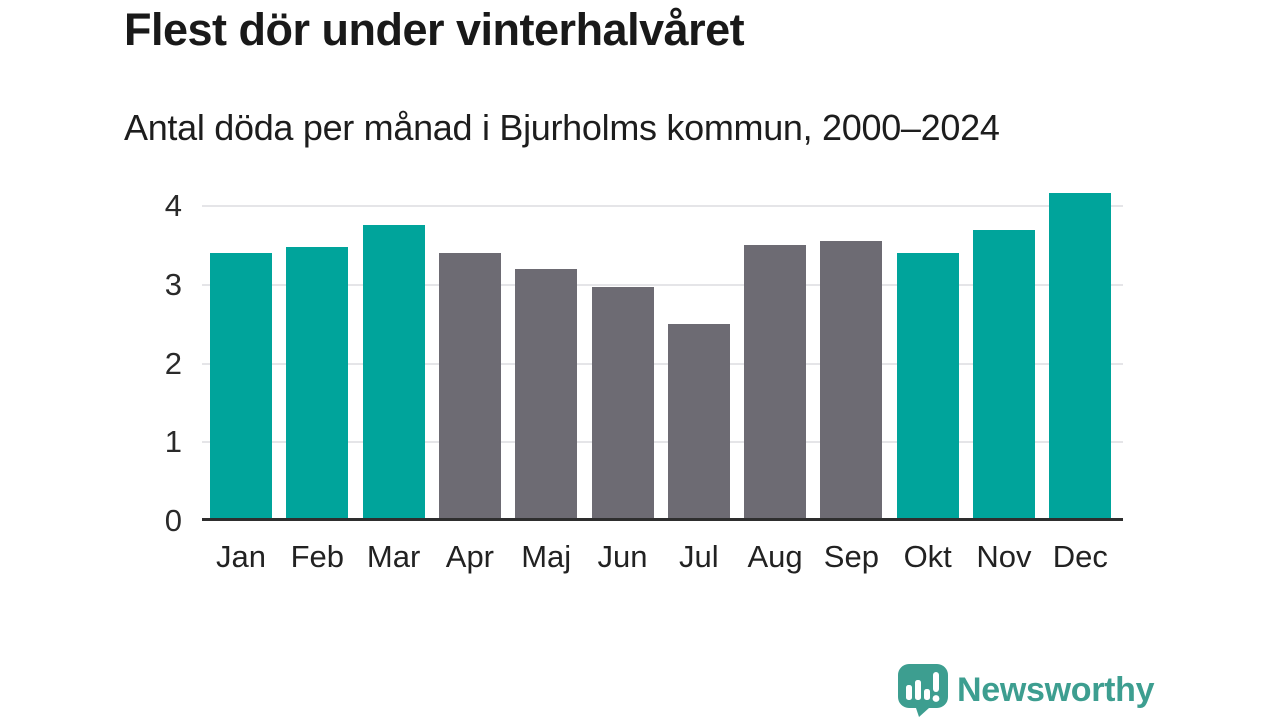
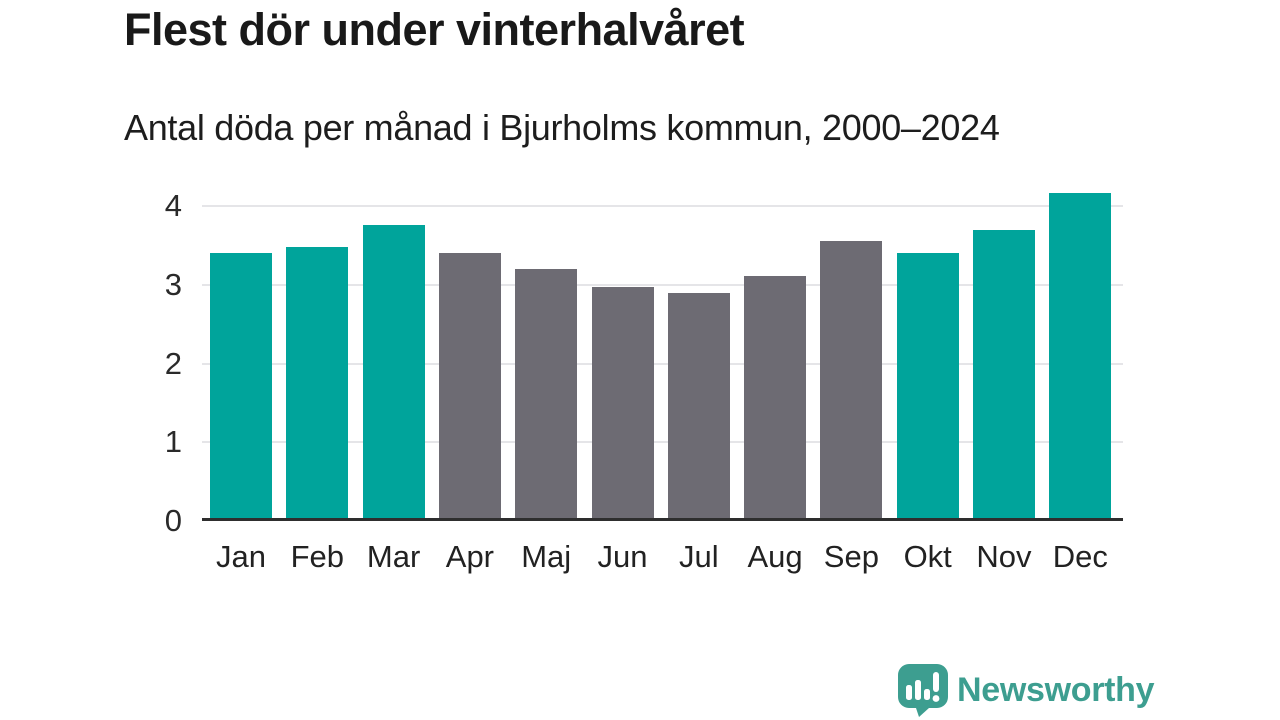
Jul: 2.5 -> 2.9
Aug: 3.5 -> 3.1
